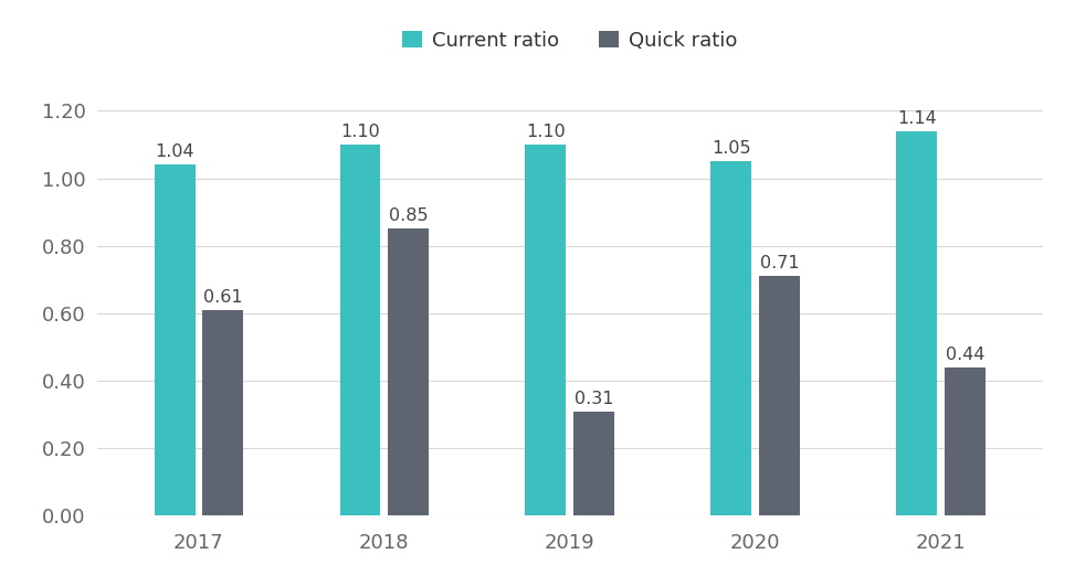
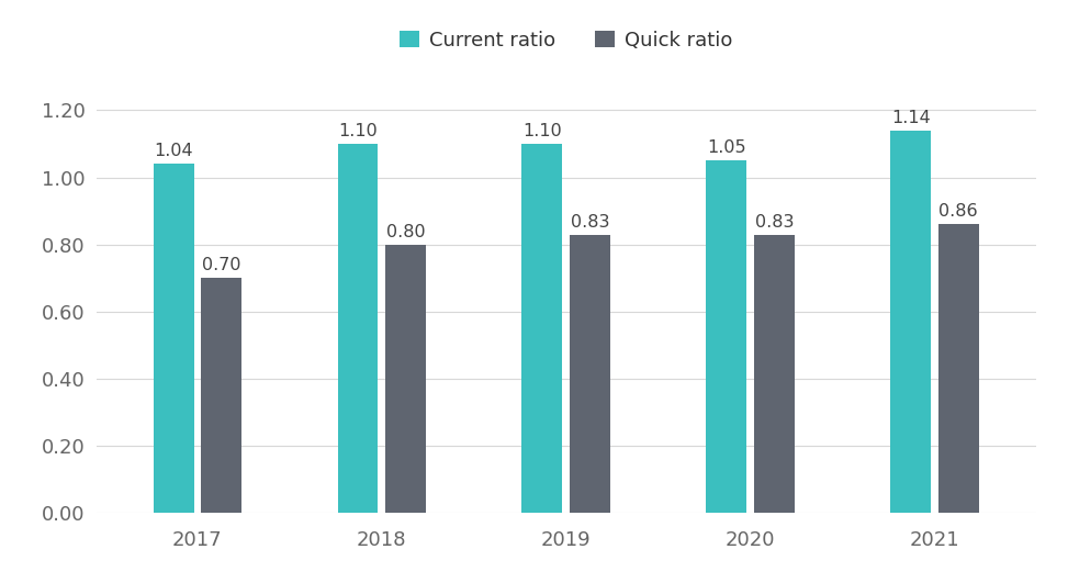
Quick ratio/2017: 0.61 -> 0.70
Quick ratio/2018: 0.85 -> 0.80
Quick ratio/2019: 0.31 -> 0.83
Quick ratio/2020: 0.71 -> 0.83
Quick ratio/2021: 0.44 -> 0.86
